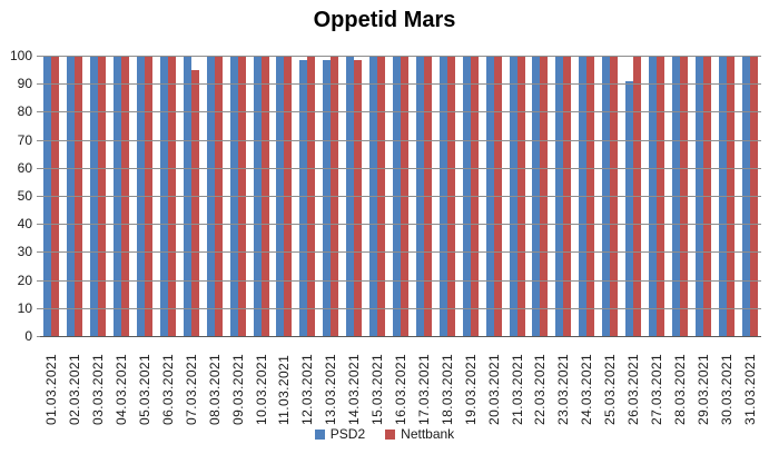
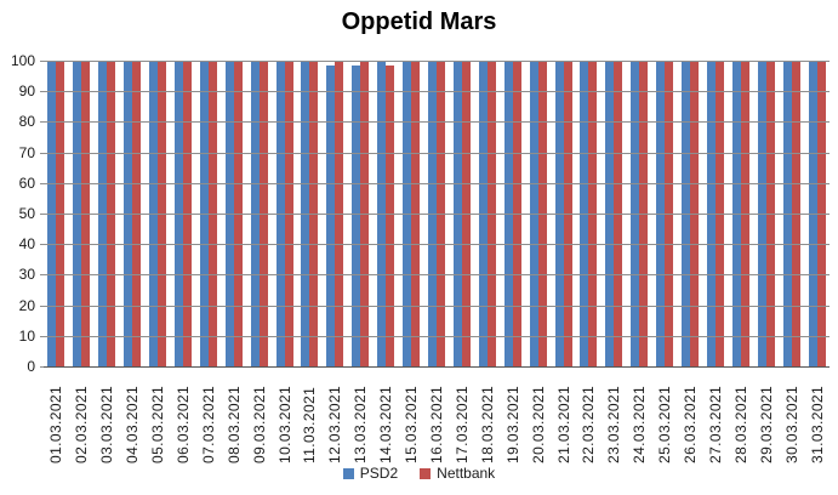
Nettbank/07.03.2021: 95 -> 100
PSD2/26.03.2021: 91 -> 100
